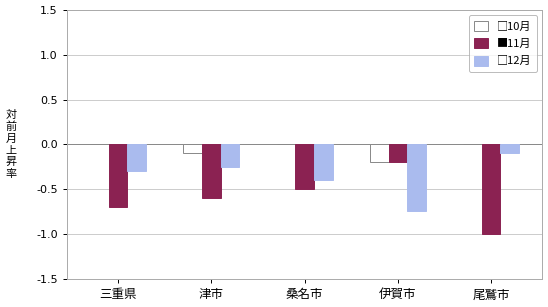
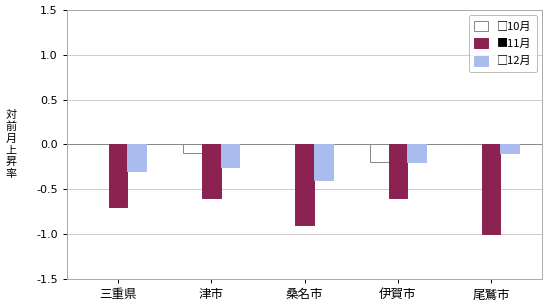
■11月/桑名市: -0.5 -> -0.9
■11月/伊賀市: -0.2 -> -0.6
□12月/伊賀市: -0.74 -> -0.20
